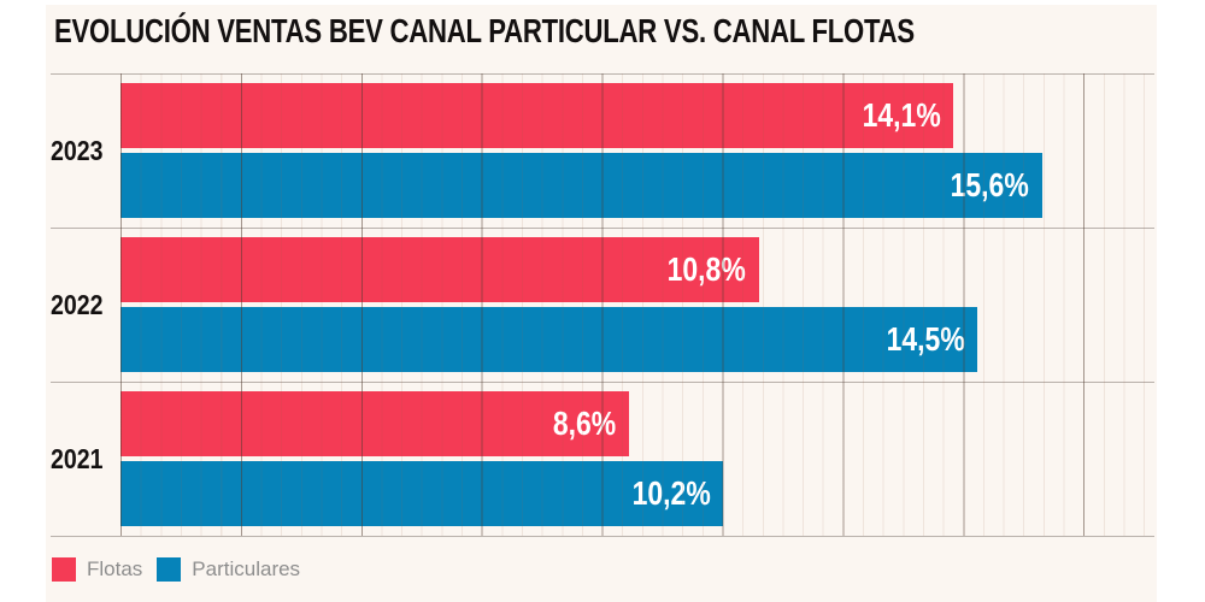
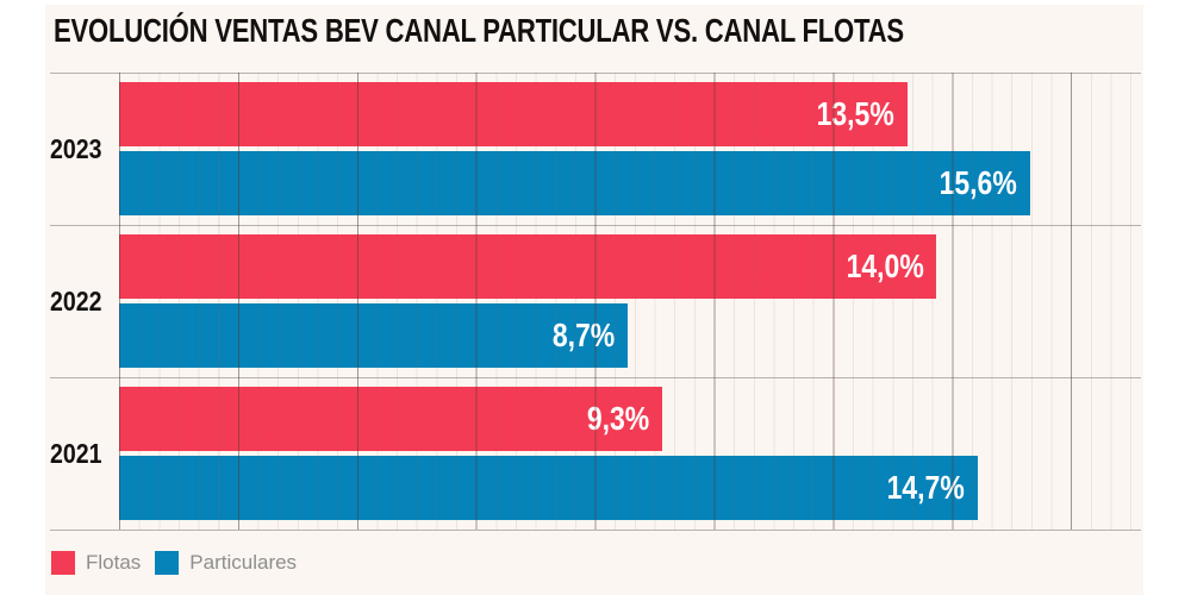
Flotas/2023: 14,1% -> 13,5%
Flotas/2022: 10,8% -> 14,0%
Particulares/2022: 14,5% -> 8,7%
Flotas/2021: 8,6% -> 9,3%
Particulares/2021: 10,2% -> 14,7%
